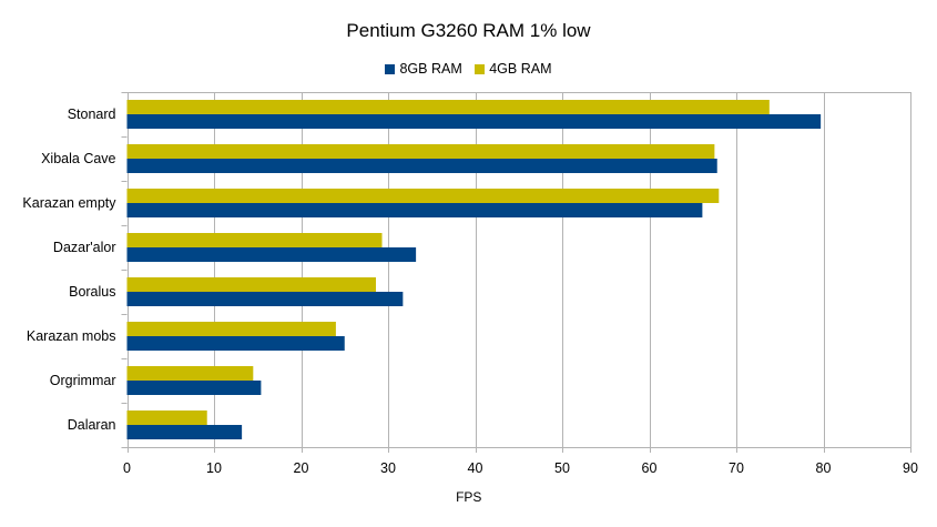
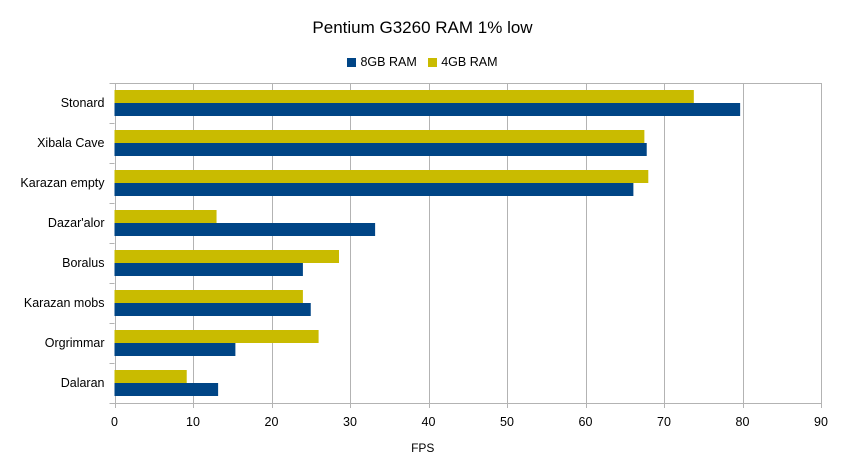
4GB RAM/Dazar'alor: 29 -> 13
8GB RAM/Boralus: 32 -> 24
4GB RAM/Orgrimmar: 14 -> 26
